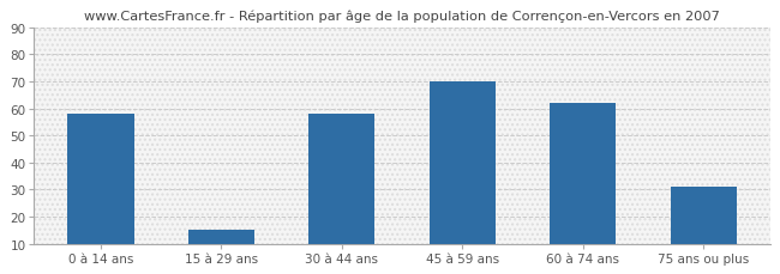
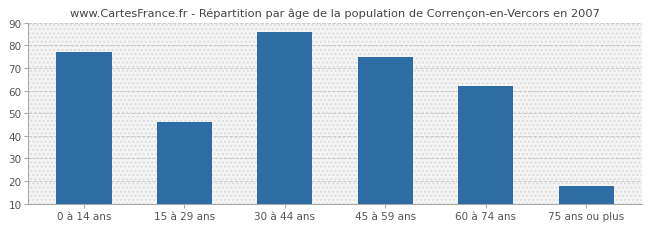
0 à 14 ans: 58 -> 77
15 à 29 ans: 15 -> 46
30 à 44 ans: 58 -> 86
45 à 59 ans: 70 -> 75
75 ans ou plus: 31 -> 18
